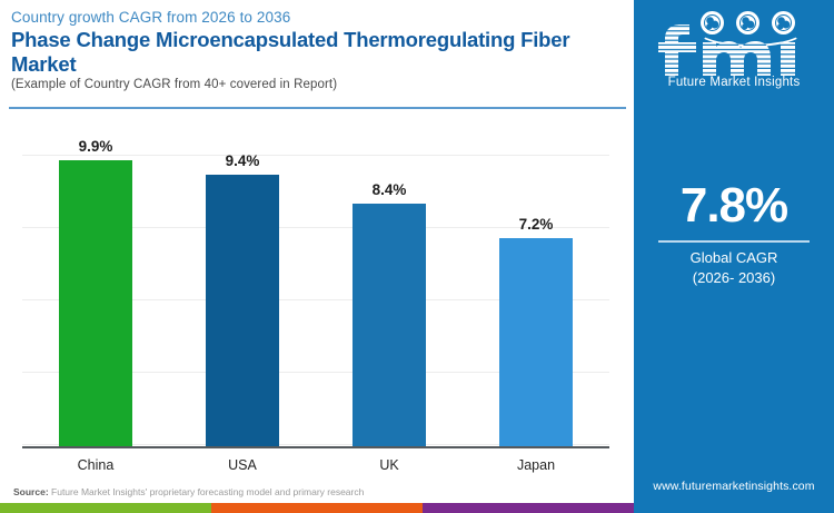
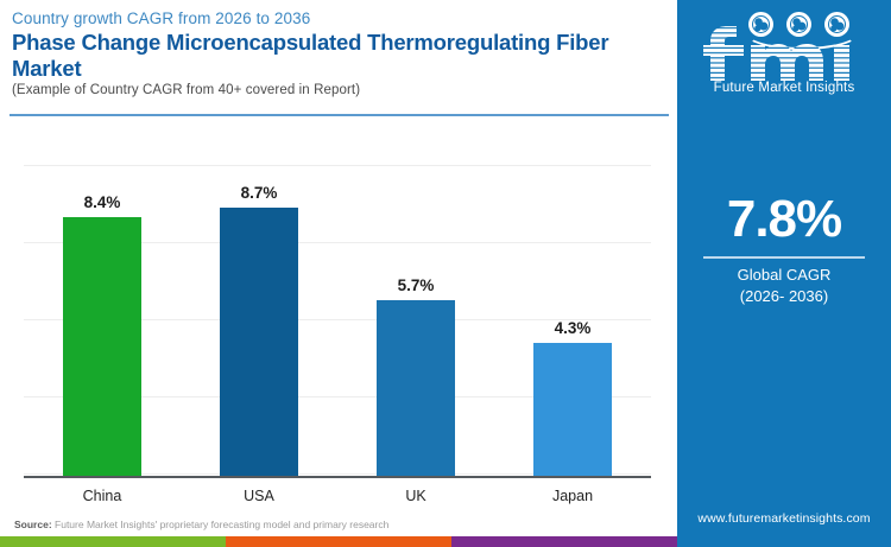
China: 9.9% -> 8.4%
USA: 9.4% -> 8.7%
UK: 8.4% -> 5.7%
Japan: 7.2% -> 4.3%
